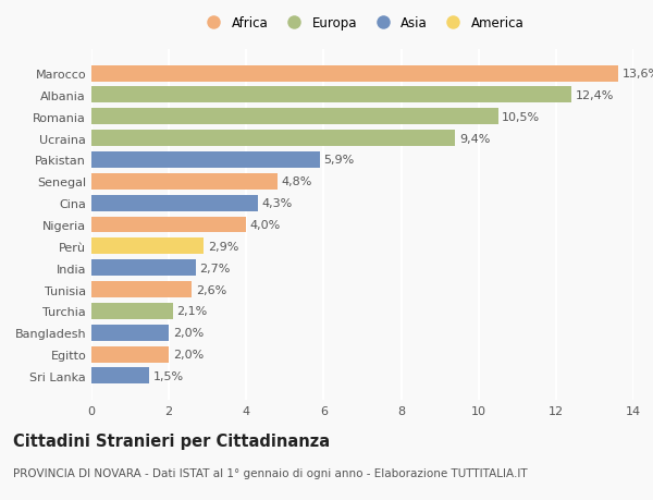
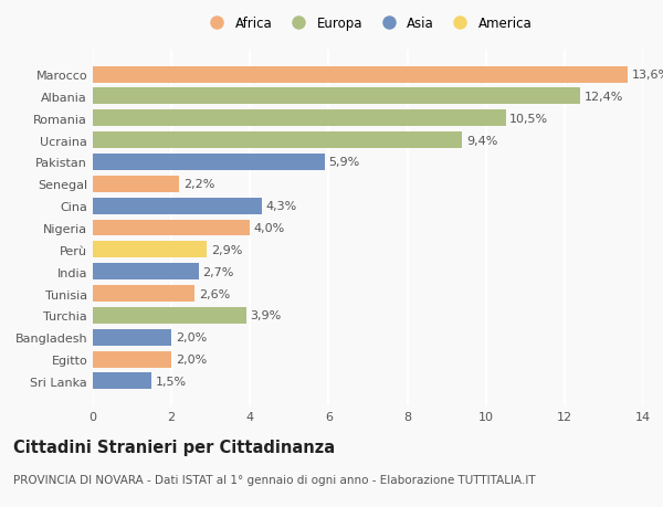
Senegal: 4,8% -> 2,2%
Turchia: 2,1% -> 3,9%
